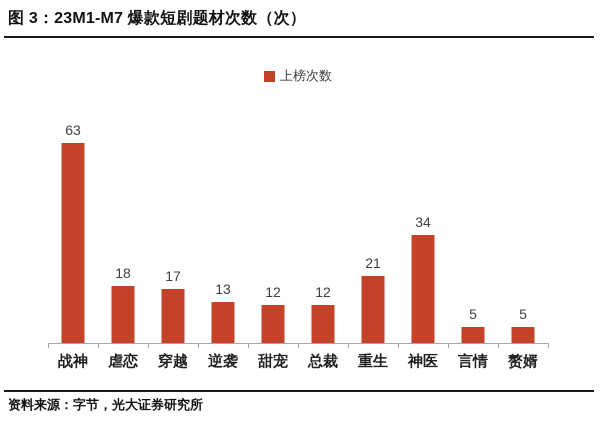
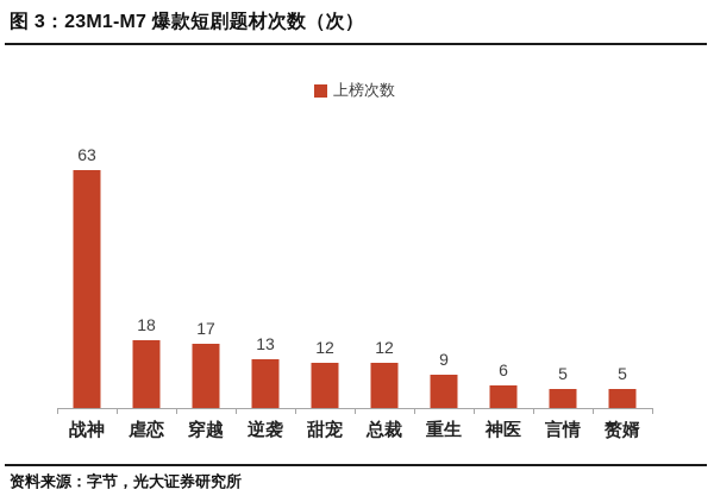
重生: 21 -> 9
神医: 34 -> 6
